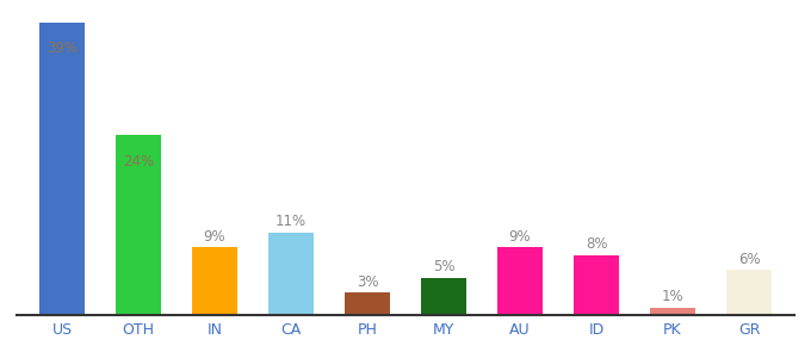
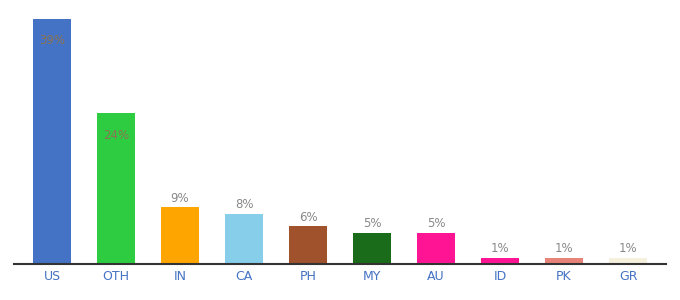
CA: 11% -> 8%
PH: 3% -> 6%
AU: 9% -> 5%
ID: 8% -> 1%
GR: 6% -> 1%
